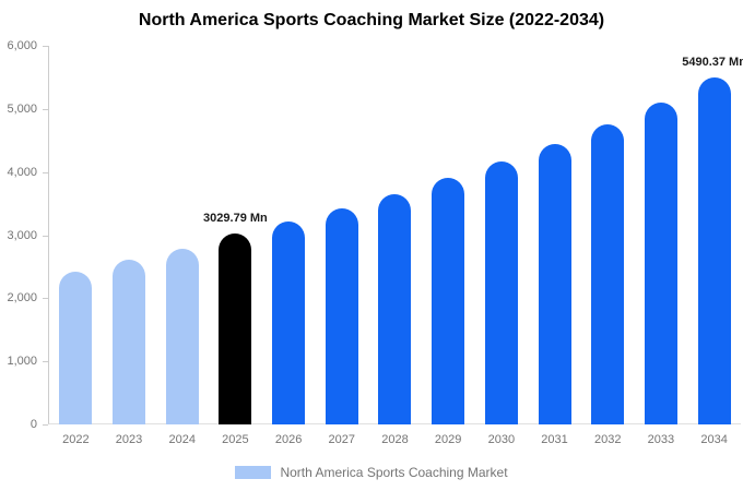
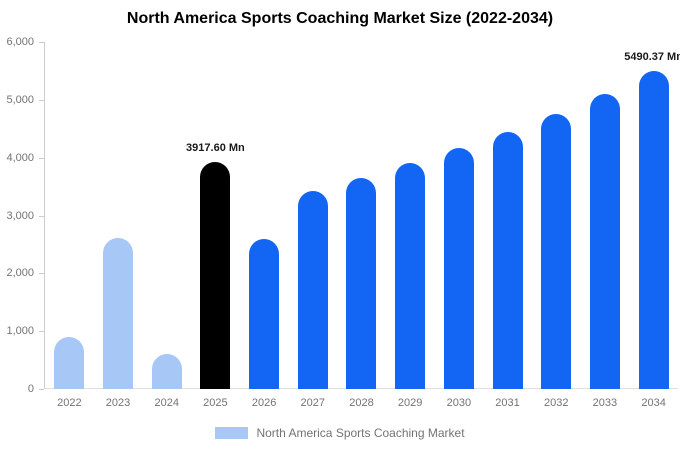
2022: 2400 -> 900
2024: 2800 -> 600
2025: 3029.79 -> 3917.60
2026: 3200 -> 2600
